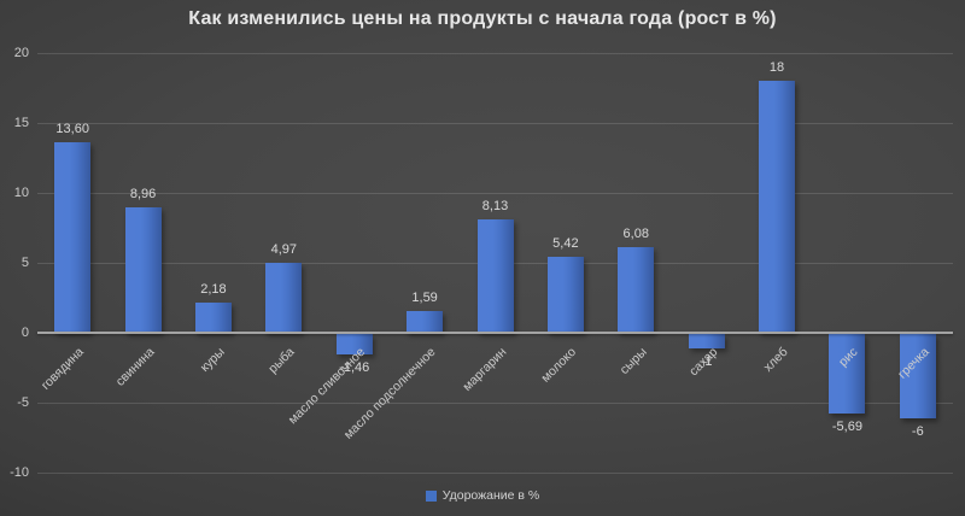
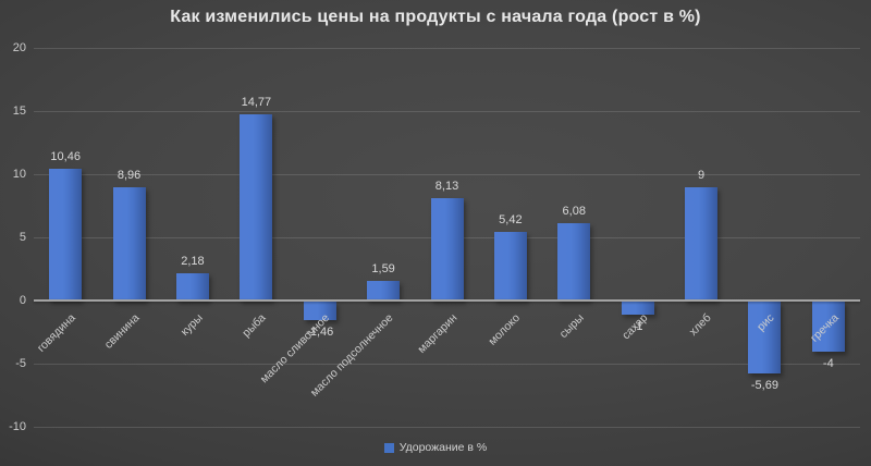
говядина: 13,60 -> 10,46
рыба: 4,97 -> 14,77
хлеб: 18 -> 9
гречка: -6 -> -4
